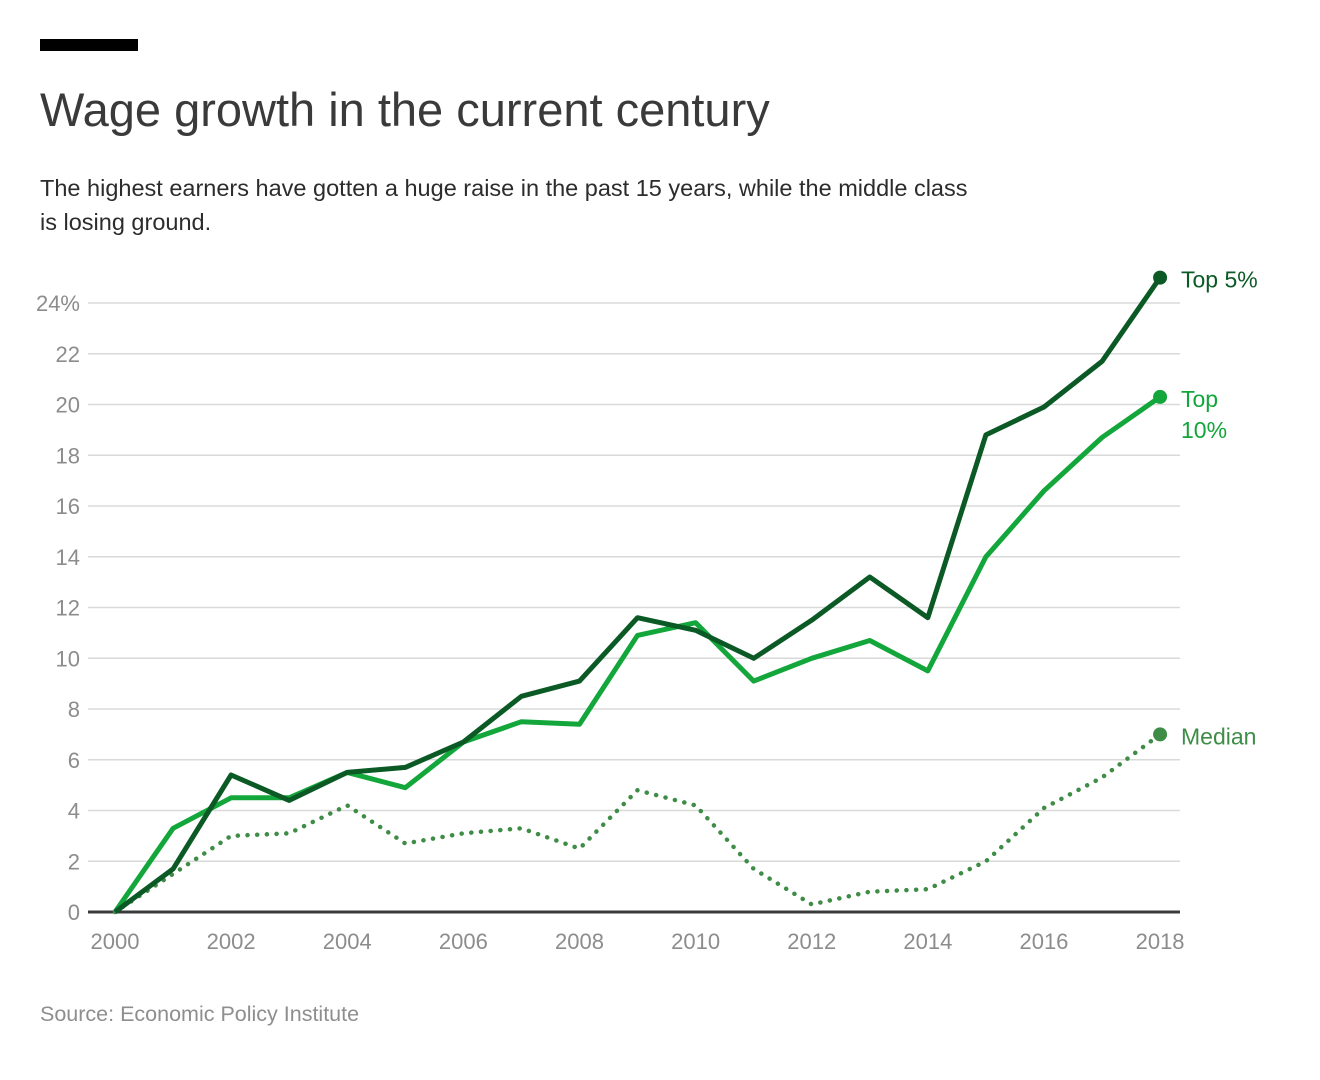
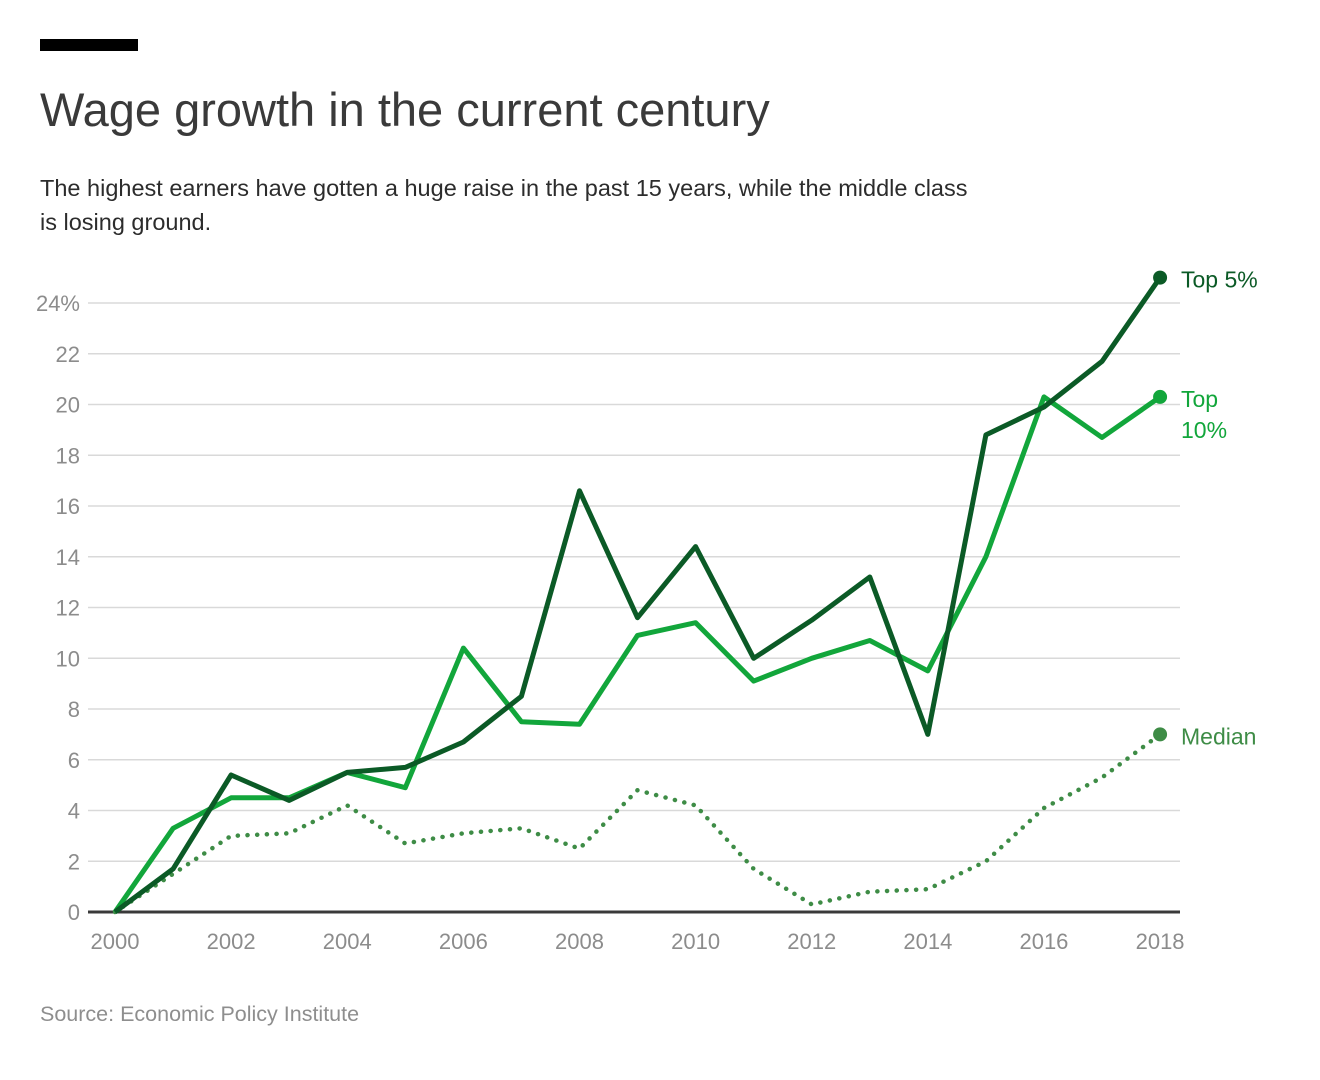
Top 10%/2006: 6.7% -> 10.4%
Top 5%/2008: 9.1% -> 16.6%
Top 5%/2010: 11.1% -> 14.4%
Top 5%/2014: 11.6% -> 7.0%
Top 10%/2016: 16.6% -> 20.3%
